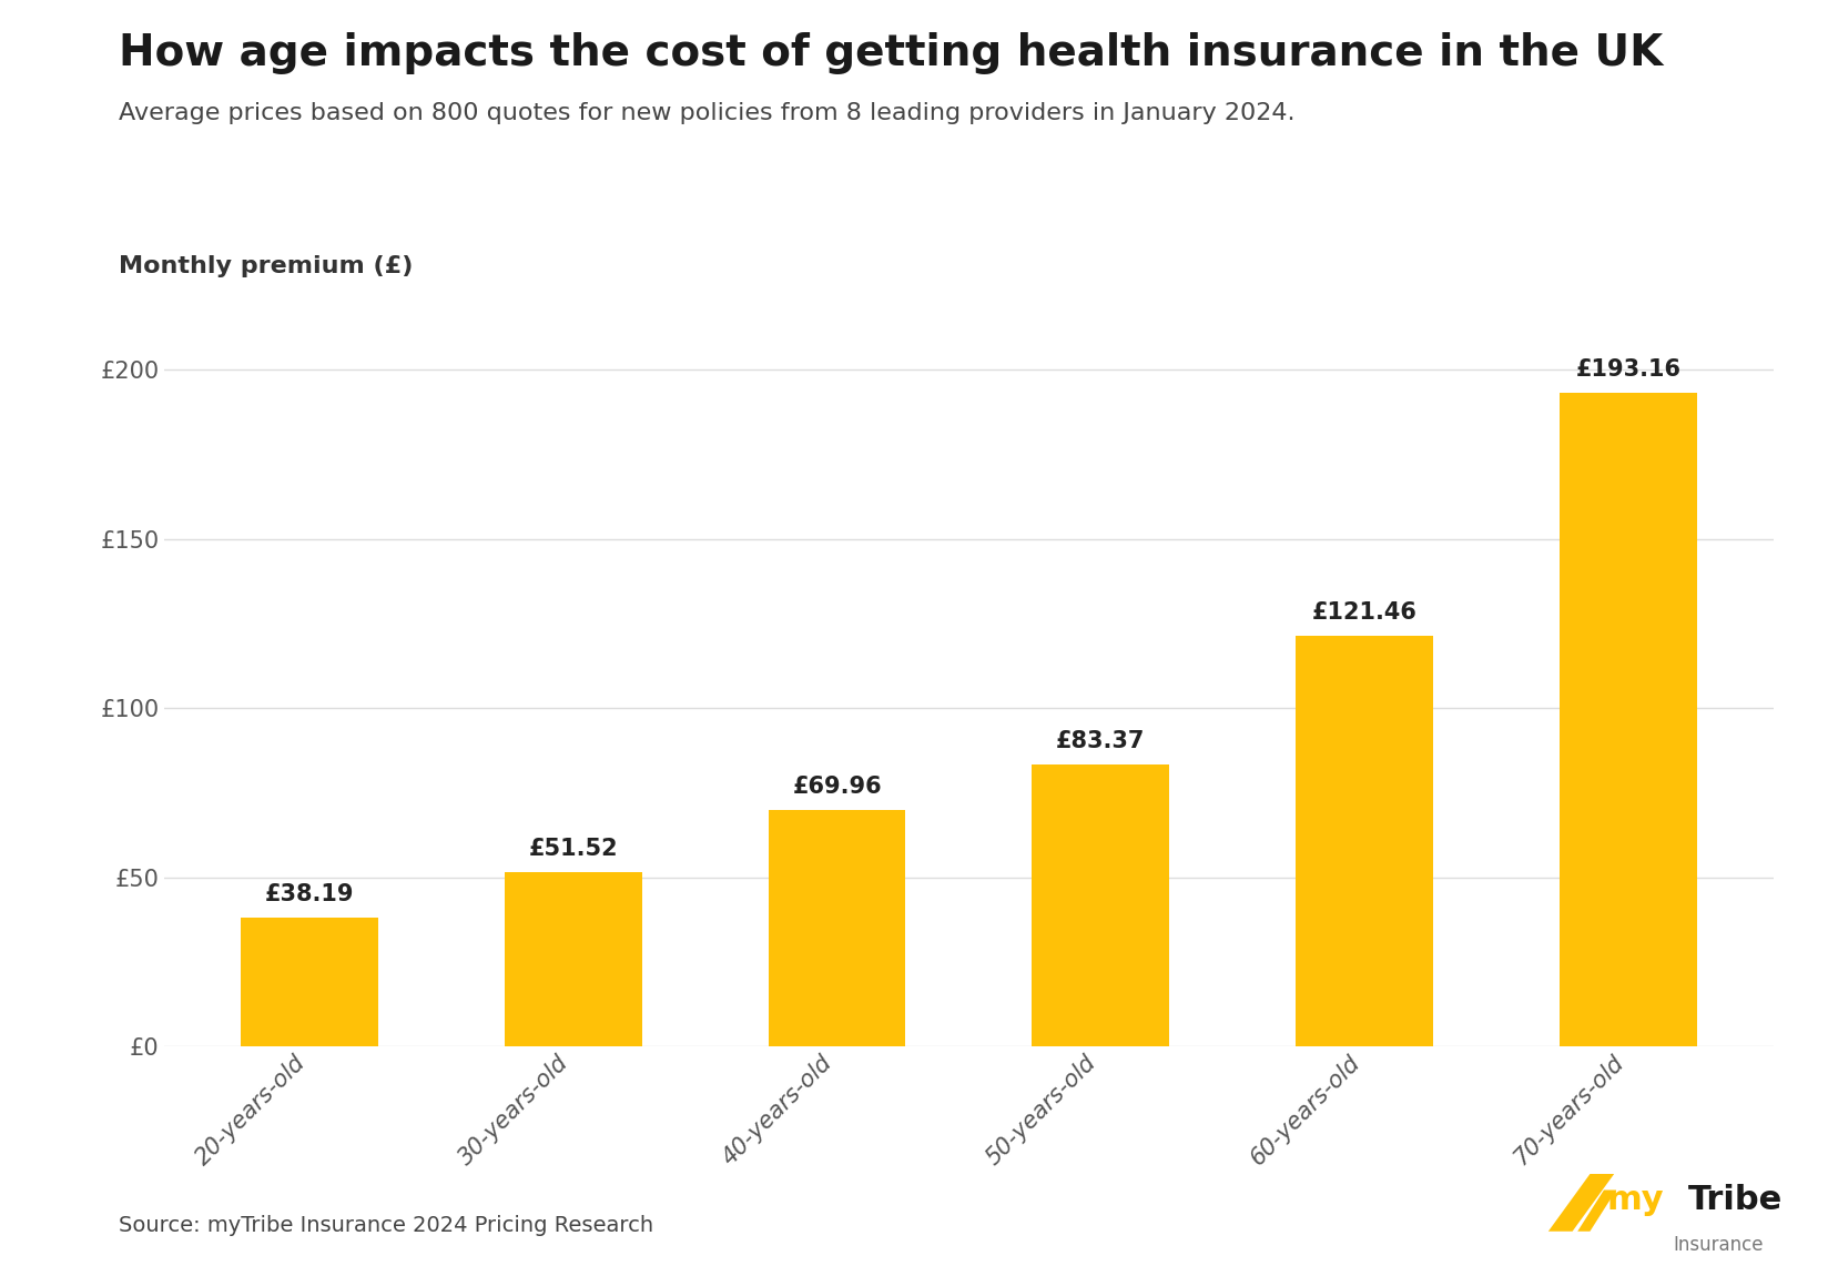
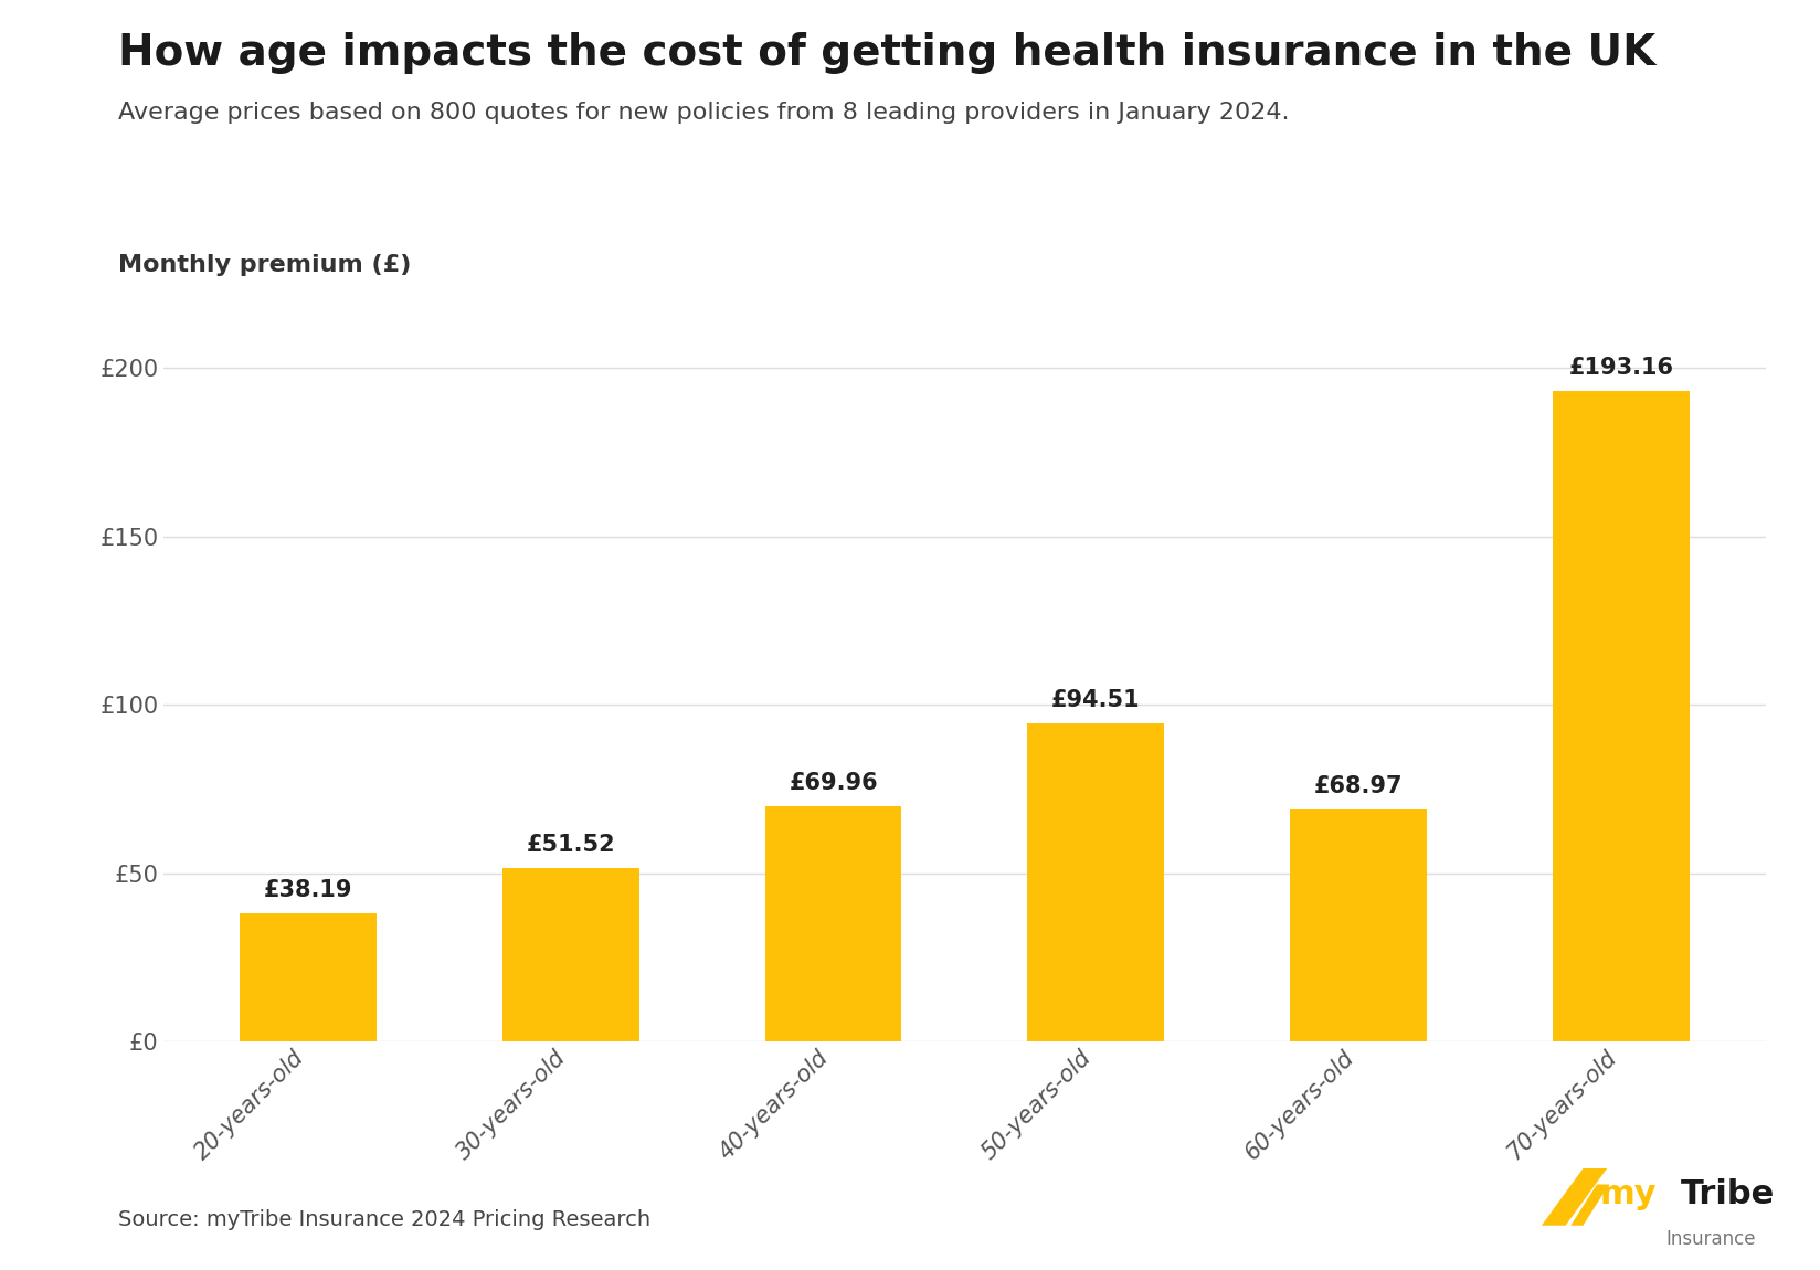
50-years-old: £83.37 -> £94.51
60-years-old: £121.46 -> £68.97
